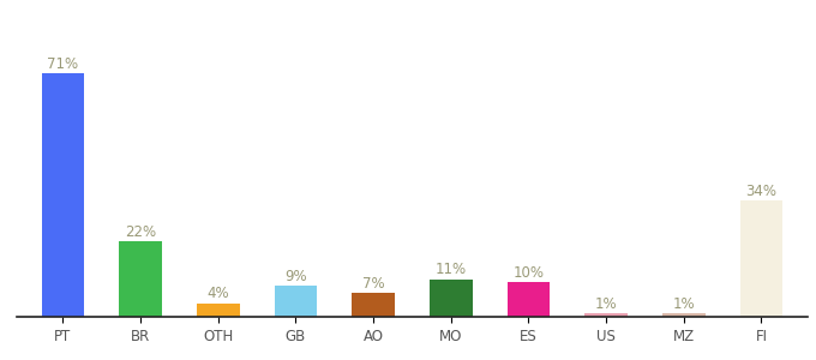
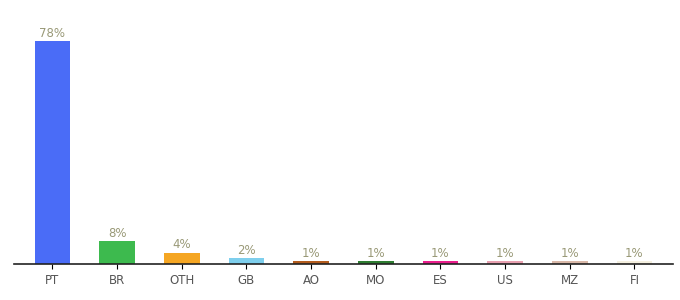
PT: 71% -> 78%
BR: 22% -> 8%
GB: 9% -> 2%
AO: 7% -> 1%
MO: 11% -> 1%
ES: 10% -> 1%
FI: 34% -> 1%
